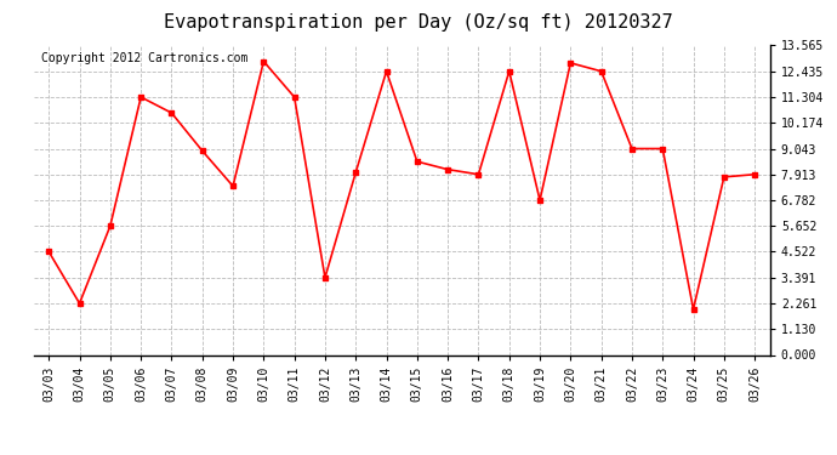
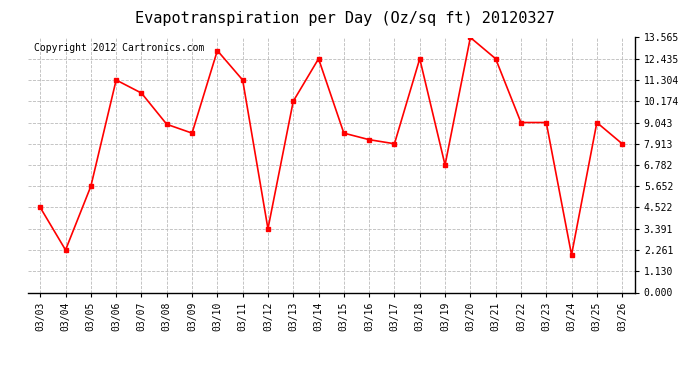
03/09: 7.4 -> 8.5
03/13: 8.0 -> 10.2
03/20: 12.8 -> 13.6
03/25: 7.8 -> 9.0
